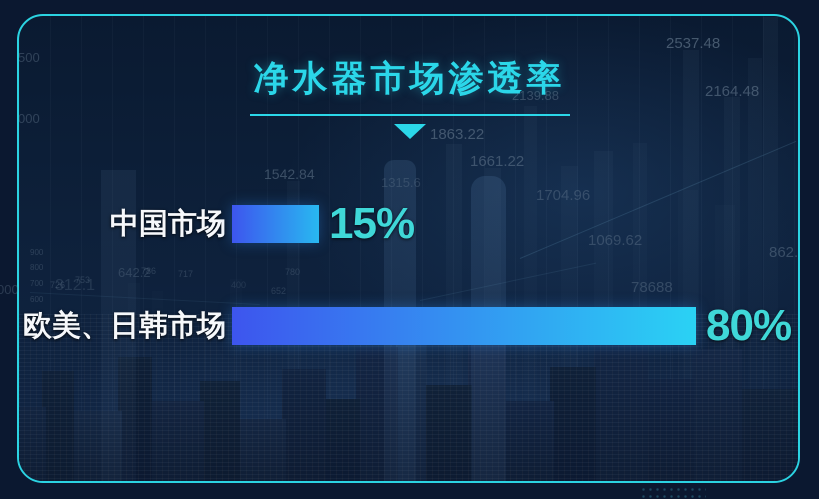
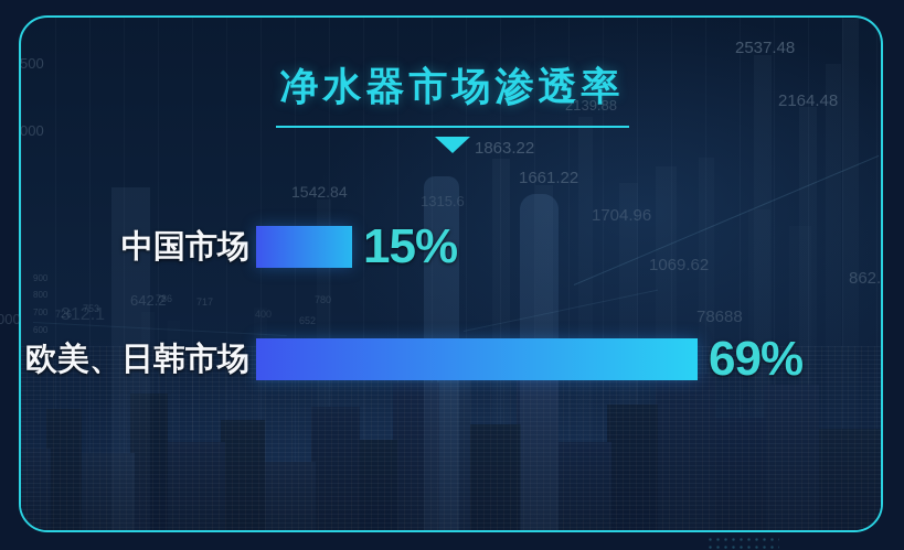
欧美、日韩市场: 80% -> 69%
